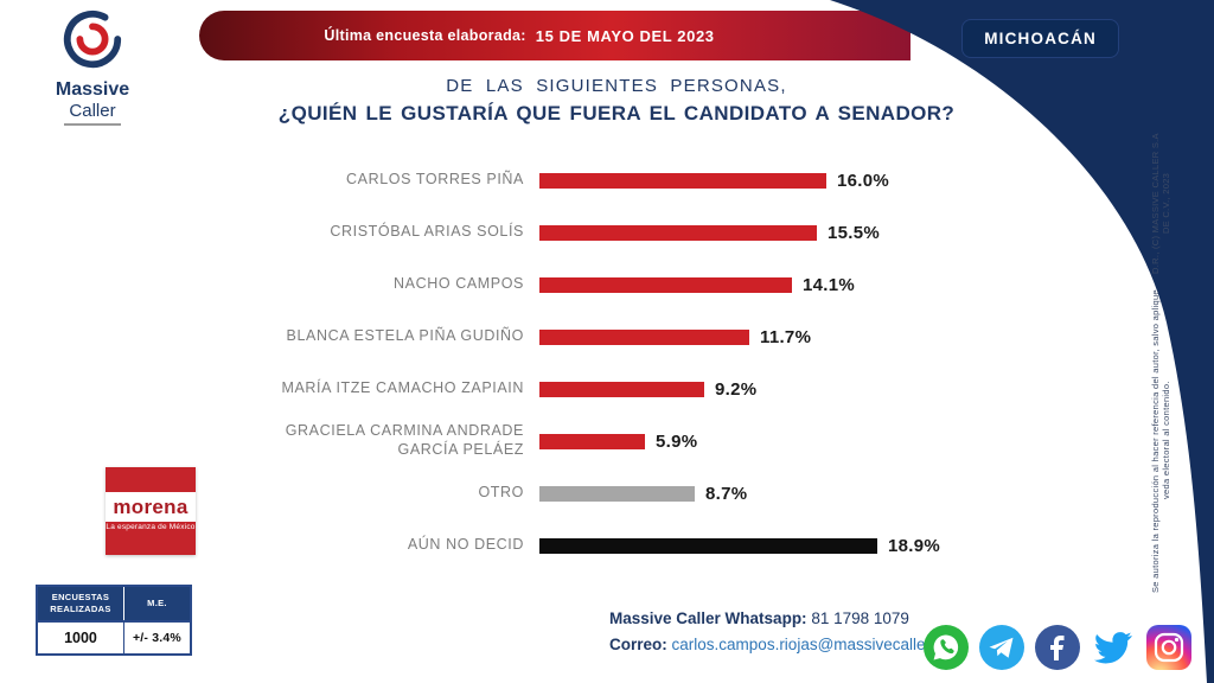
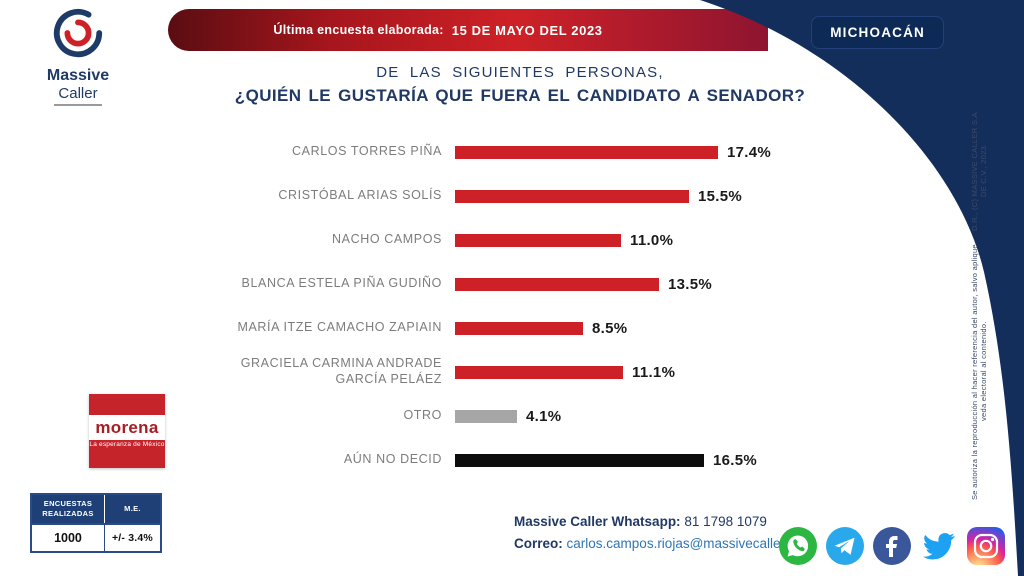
CARLOS TORRES PIÑA: 16.0% -> 17.4%
NACHO CAMPOS: 14.1% -> 11.0%
BLANCA ESTELA PIÑA GUDIÑO: 11.7% -> 13.5%
MARÍA ITZE CAMACHO ZAPIAIN: 9.2% -> 8.5%
GRACIELA CARMINA ANDRADE GARCÍA PELÁEZ: 5.9% -> 11.1%
OTRO: 8.7% -> 4.1%
AÚN NO DECID: 18.9% -> 16.5%
